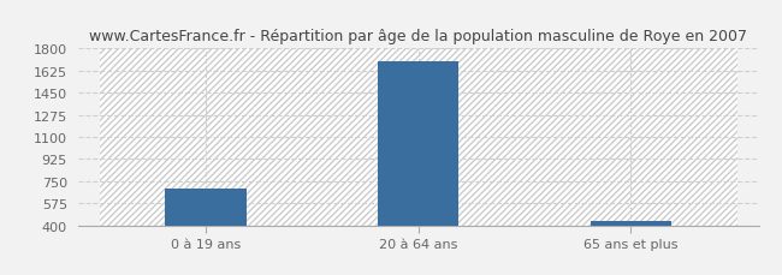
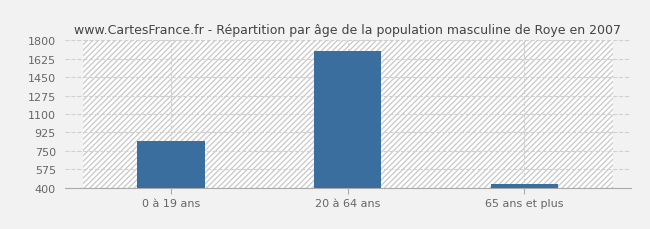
0 à 19 ans: 690 -> 840
